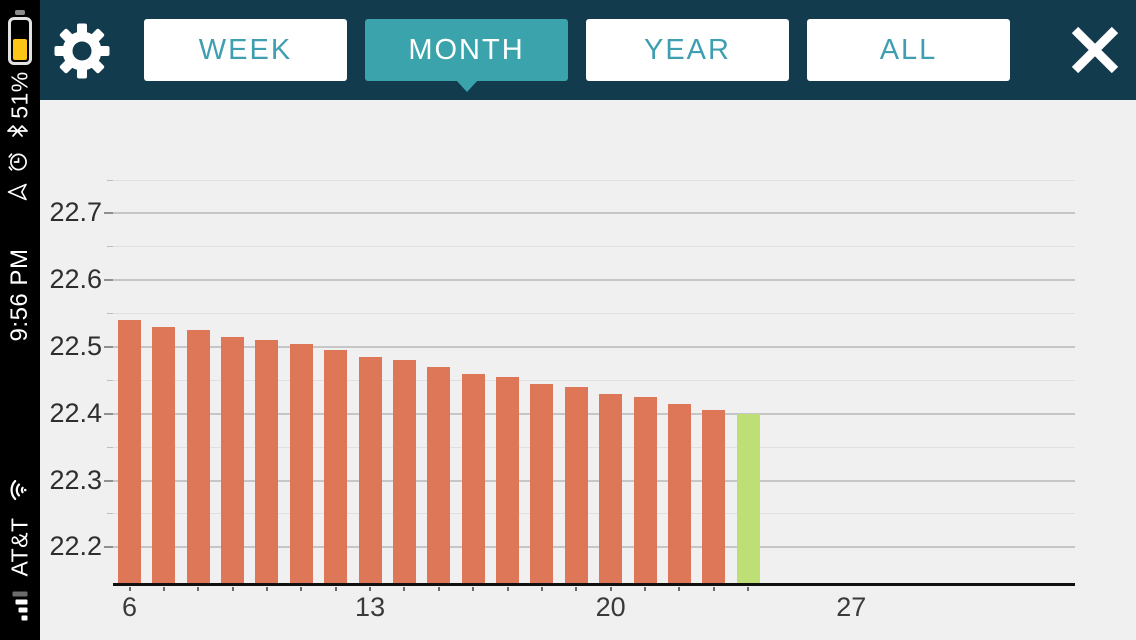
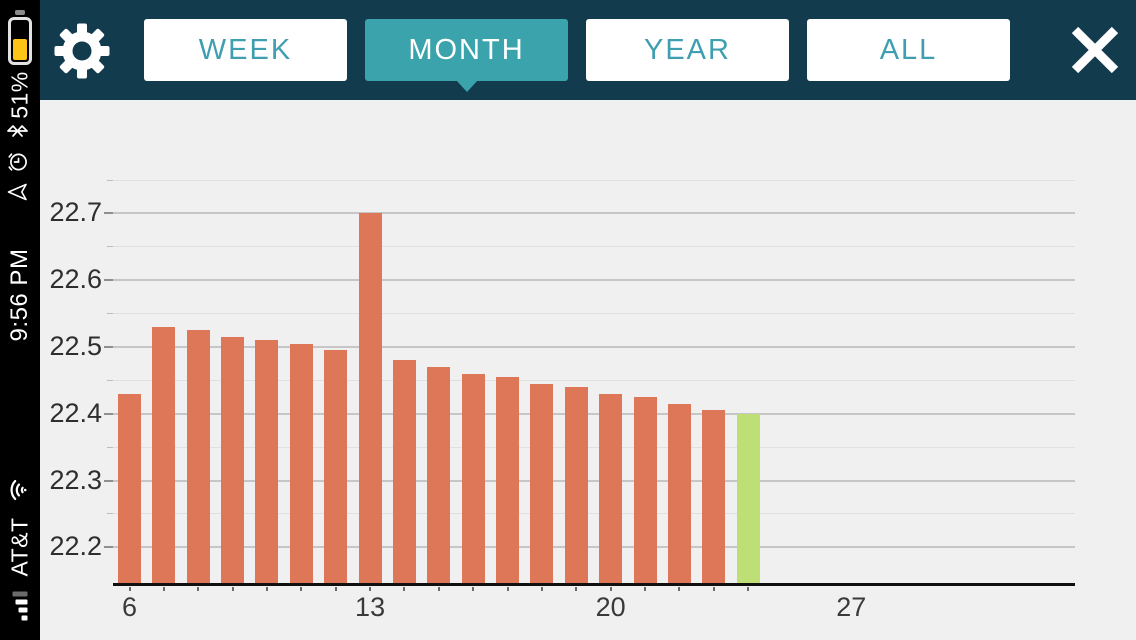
6: 22.54 -> 22.43
13: 22.48 -> 22.70
